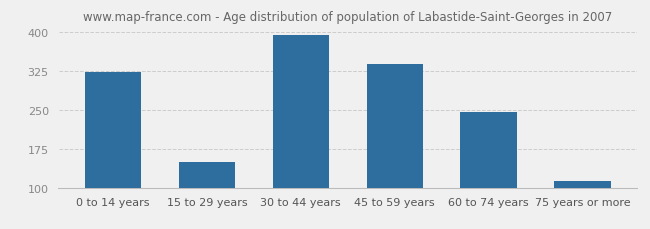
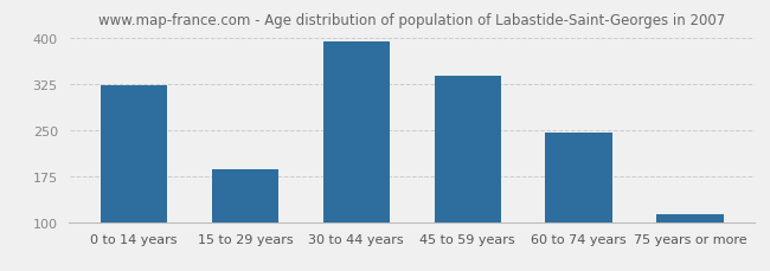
15 to 29 years: 150 -> 185
